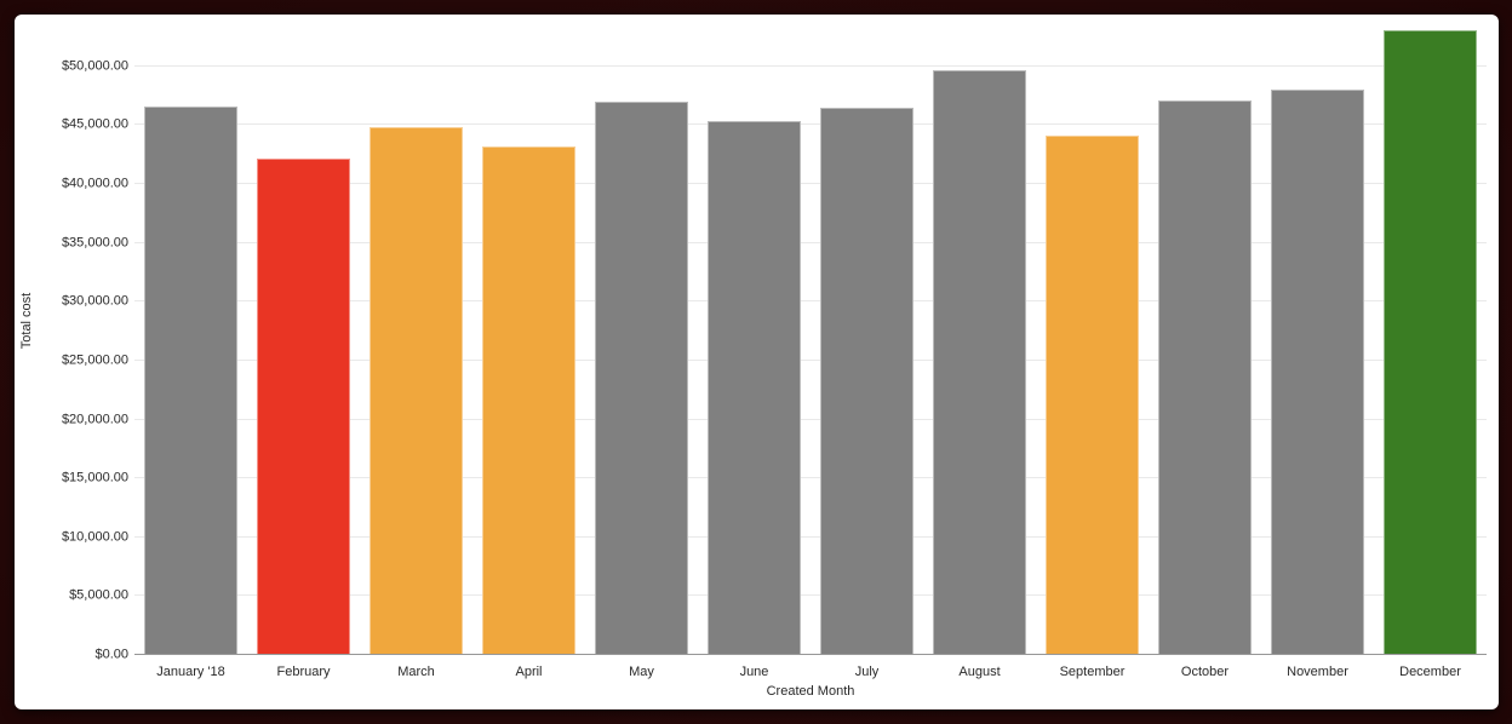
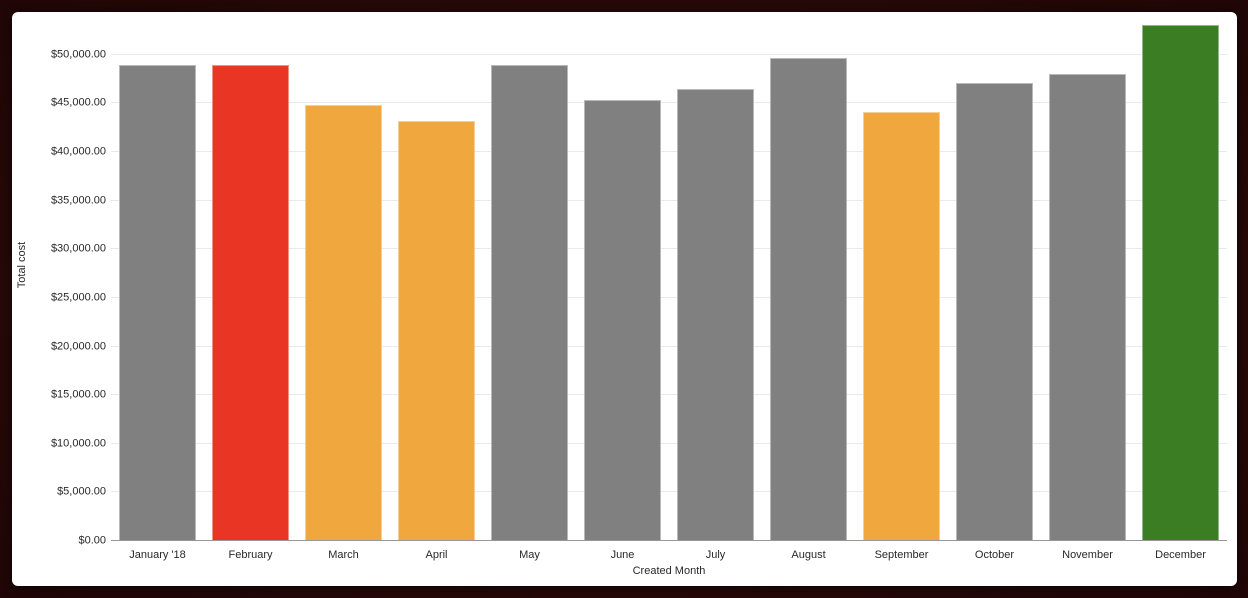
January '18: $47000 -> $49000
February: $42000 -> $49000
May: $47000 -> $49000
